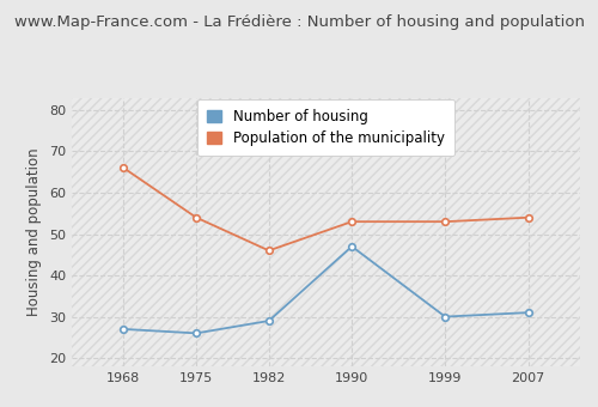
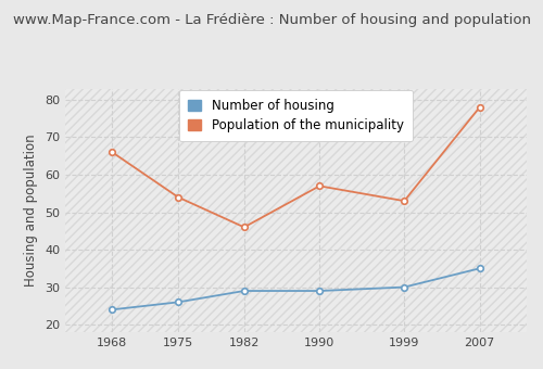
Number of housing/1968: 27 -> 24
Number of housing/1990: 47 -> 29
Population of the municipality/1990: 53 -> 57
Number of housing/2007: 31 -> 35
Population of the municipality/2007: 54 -> 78
